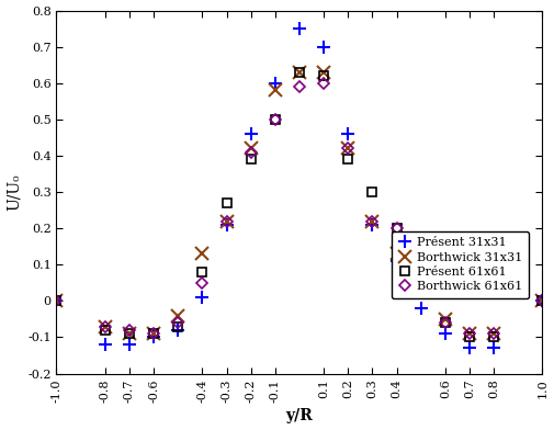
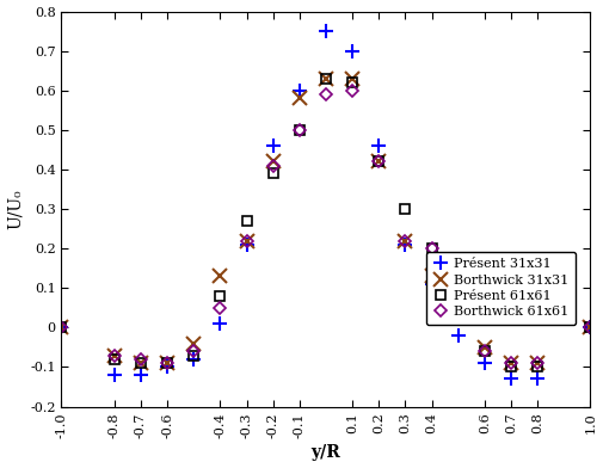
Présent 61x61/0.2: 0.39 -> 0.42
